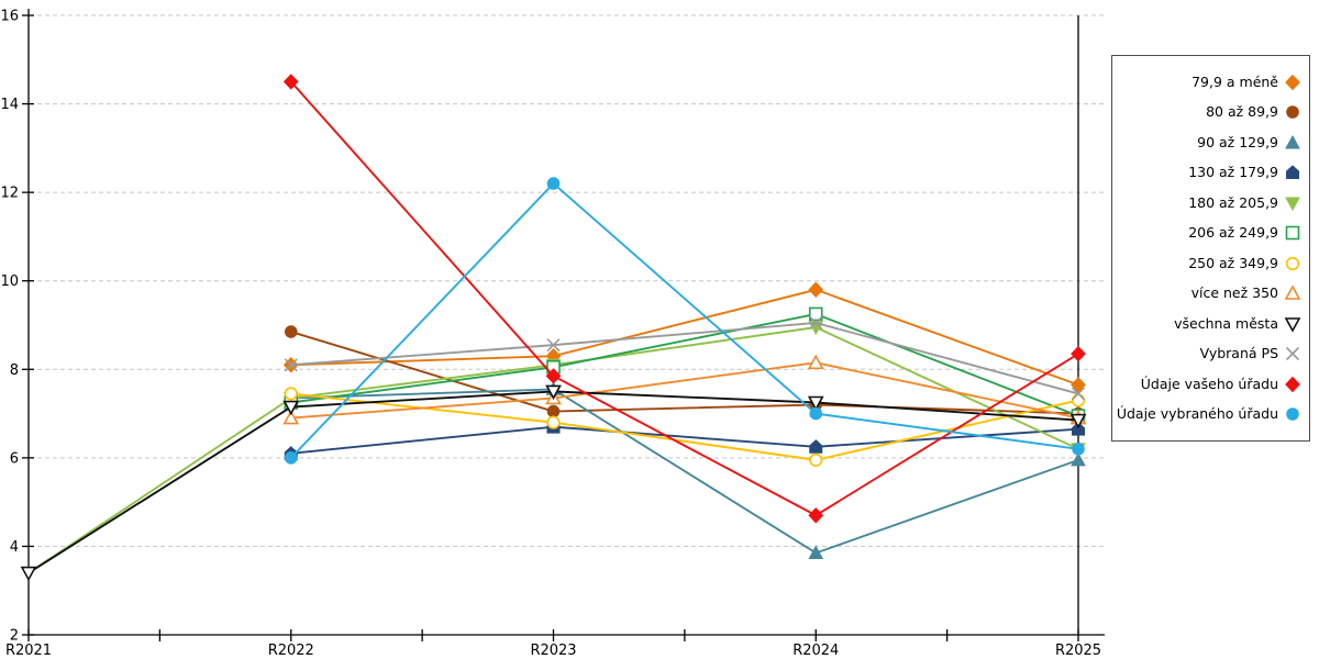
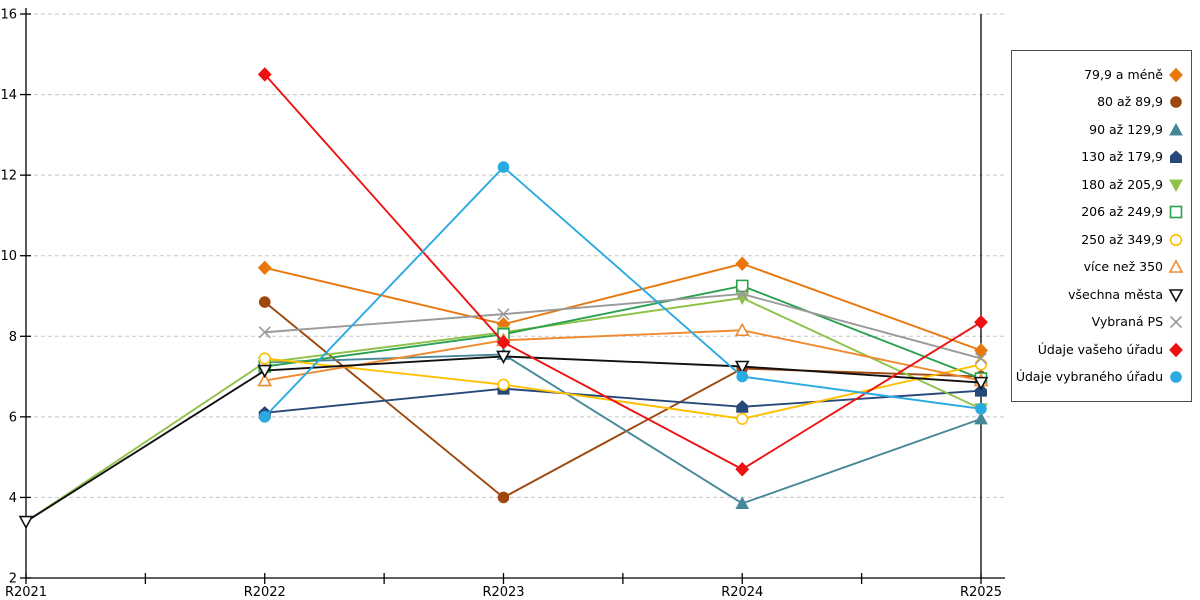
79,9 a méně/R2022: 8.1 -> 9.7
80 až 89,9/R2023: 7.0 -> 4.0
více než 350/R2023: 7.3 -> 7.9
